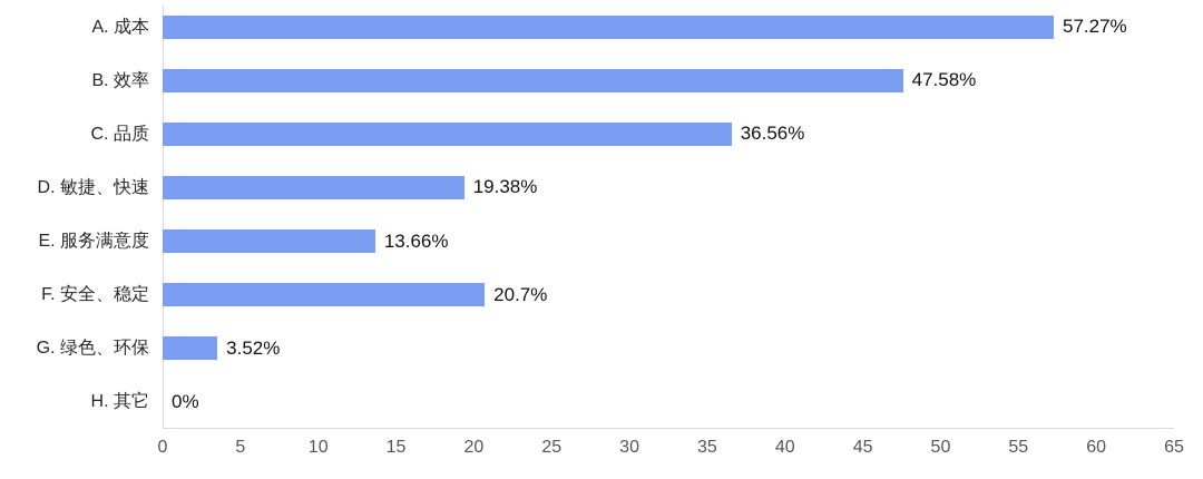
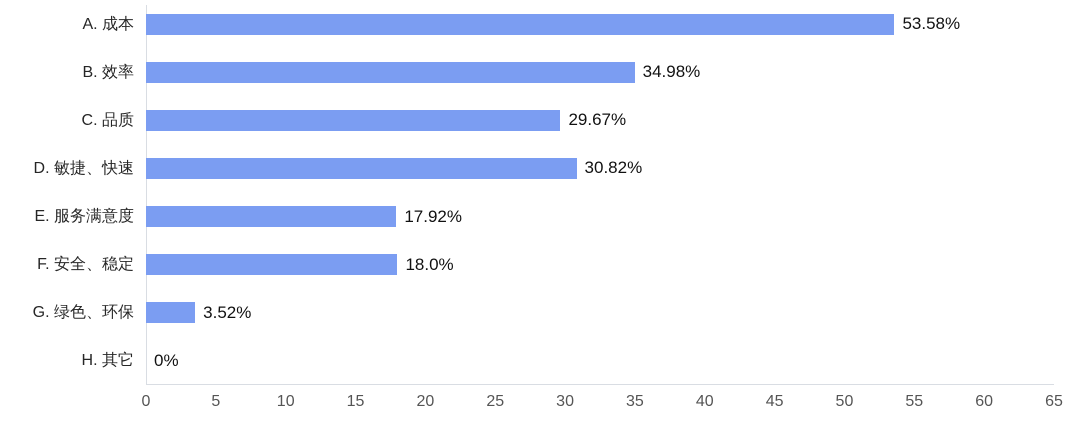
A. 成本: 57.27% -> 53.58%
B. 效率: 47.58% -> 34.98%
C. 品质: 36.56% -> 29.67%
D. 敏捷、快速: 19.38% -> 30.82%
E. 服务满意度: 13.66% -> 17.92%
F. 安全、稳定: 20.7% -> 18.0%
